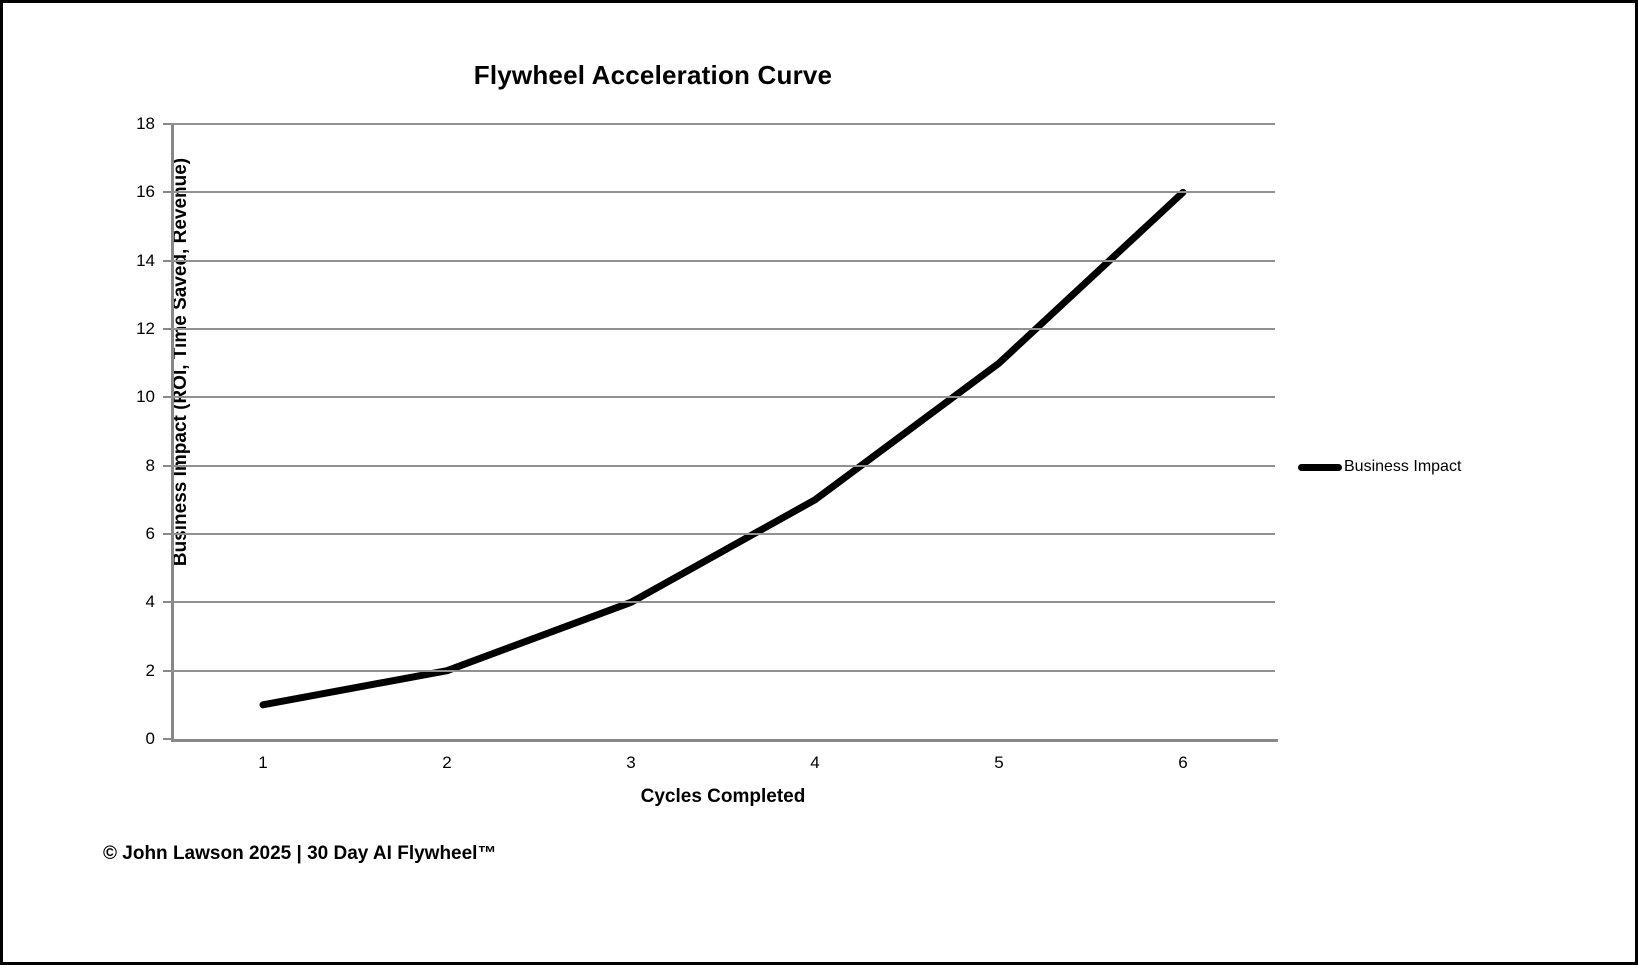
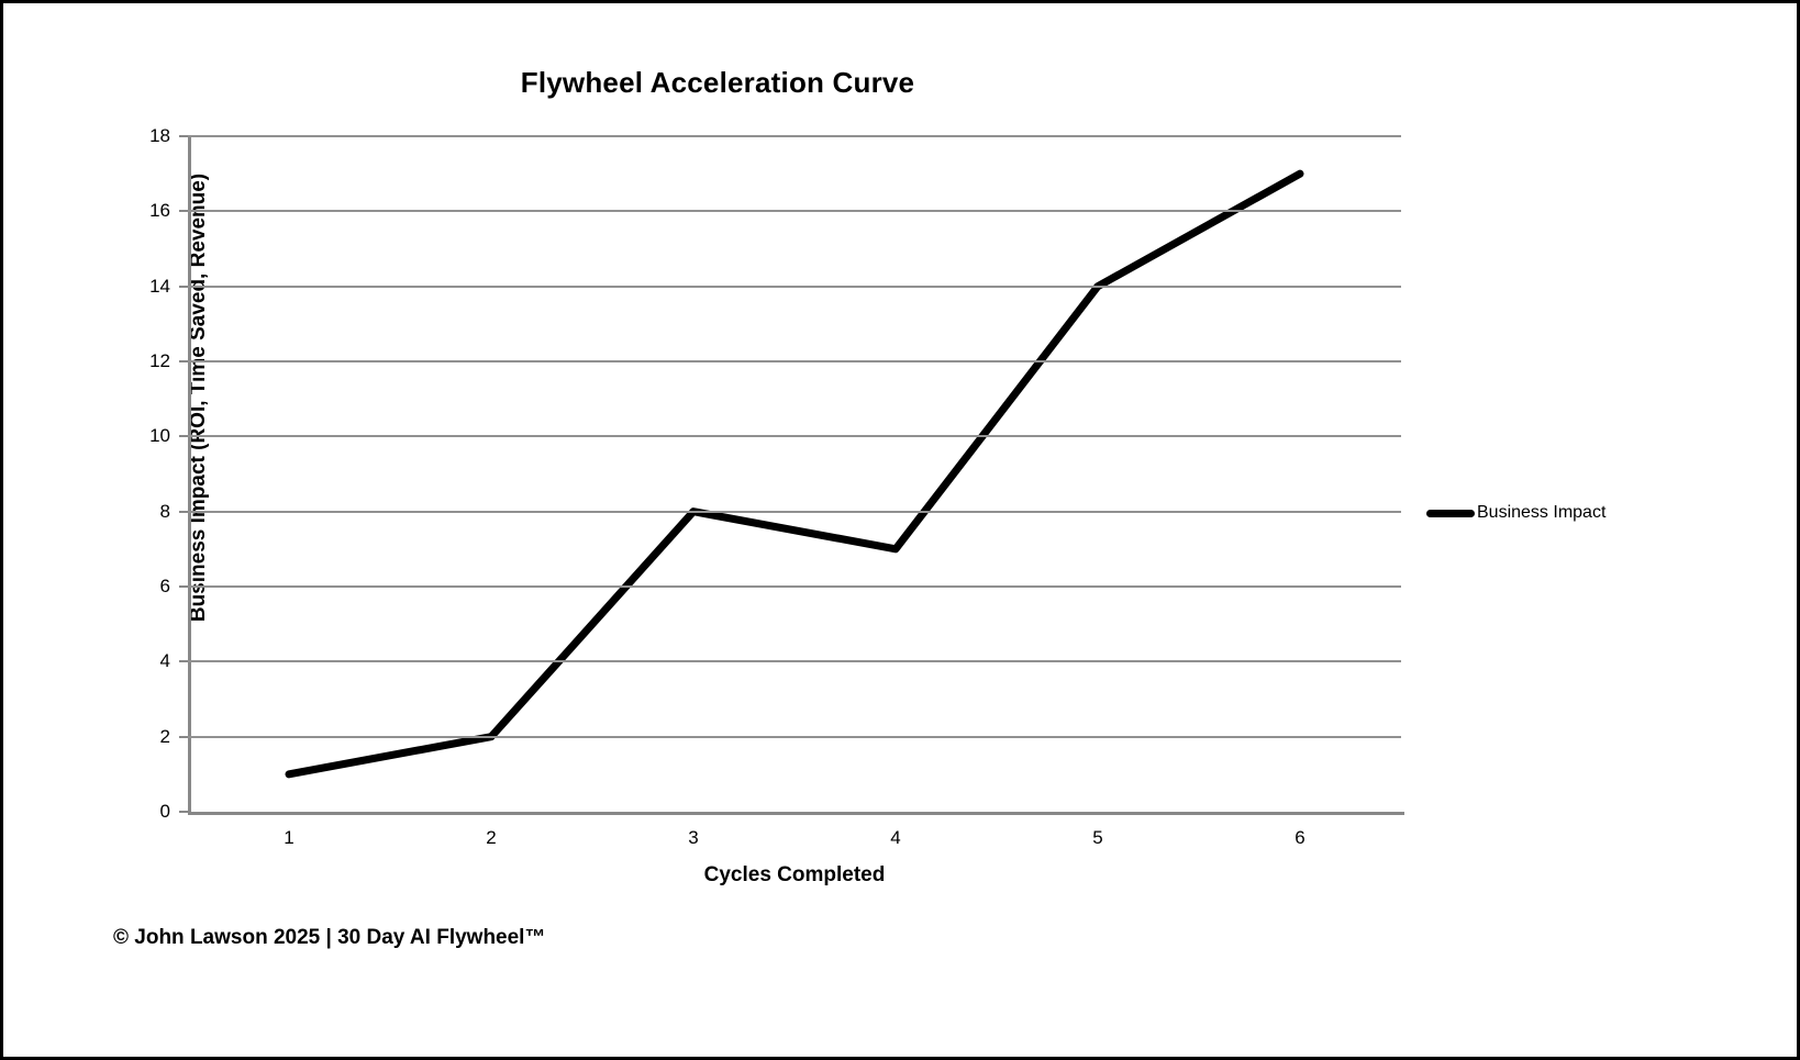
3: 4 -> 8
5: 11 -> 14
6: 16 -> 17
